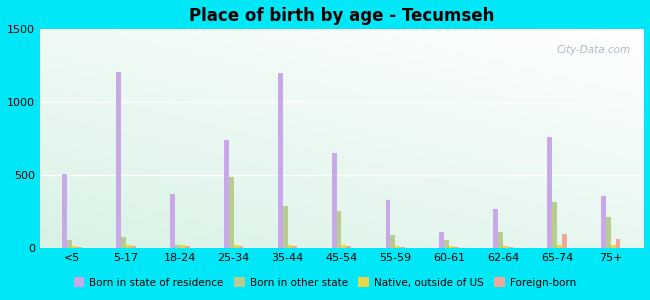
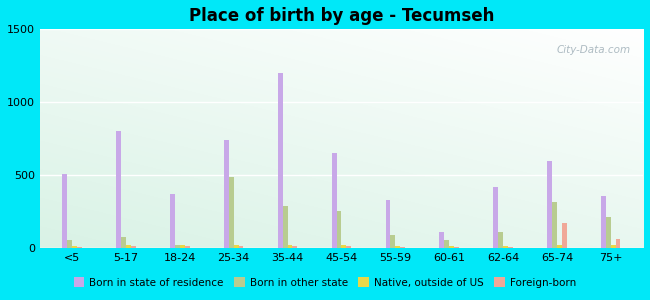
Born in state of residence/5-17: 1210 -> 800
Born in state of residence/62-64: 270 -> 420
Born in state of residence/65-74: 760 -> 600
Foreign-born/65-74: 100 -> 170
